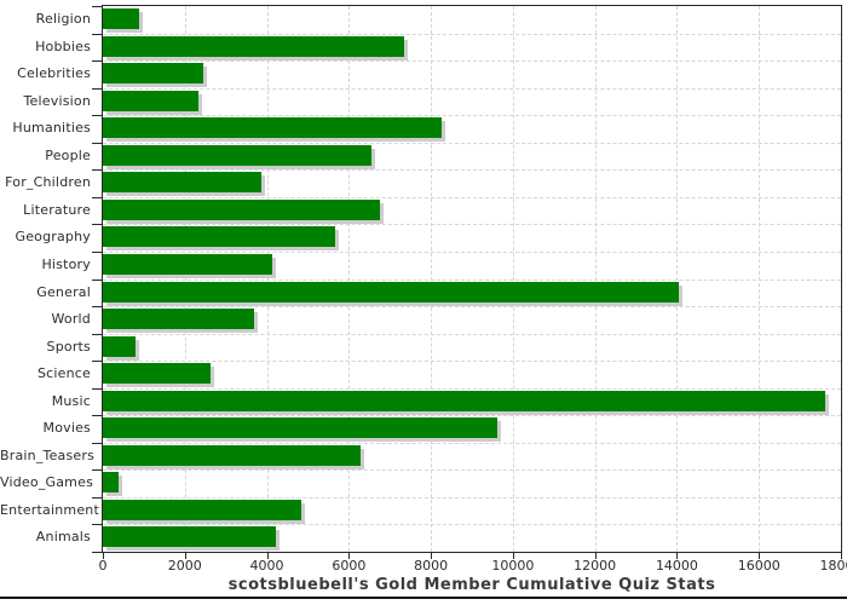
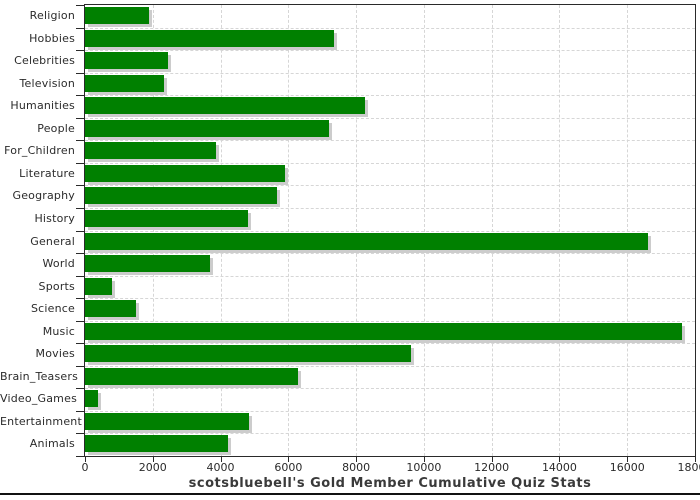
Religion: 900 -> 1900
People: 6600 -> 7200
Literature: 6800 -> 5900
History: 4100 -> 4800
General: 14100 -> 16600
Science: 2600 -> 1500
